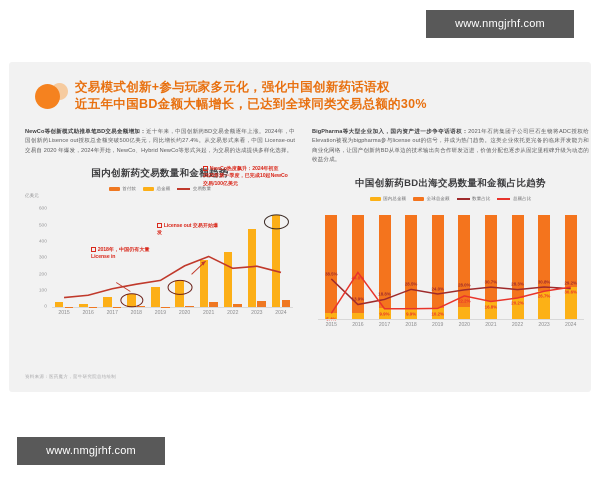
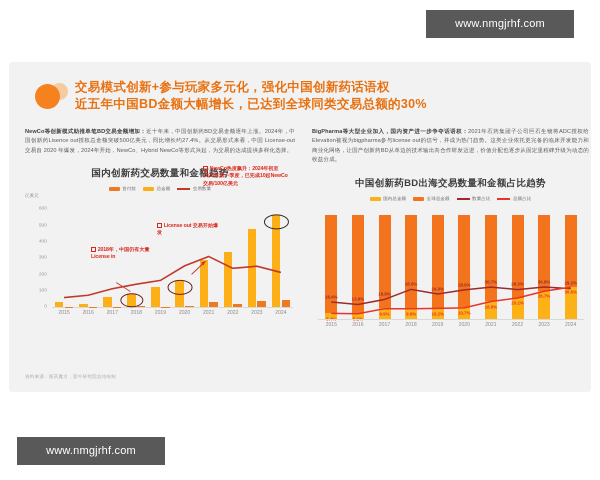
中国创新药BD出海交易数量和金额占比趋势/数量占比/2015: 38.5% -> 16.4%
中国创新药BD出海交易数量和金额占比趋势/总额占比/2016: 44.8% -> 5.1%
中国创新药BD出海交易数量和金额占比趋势/总额占比/2020: 22.2% -> 10.7%
